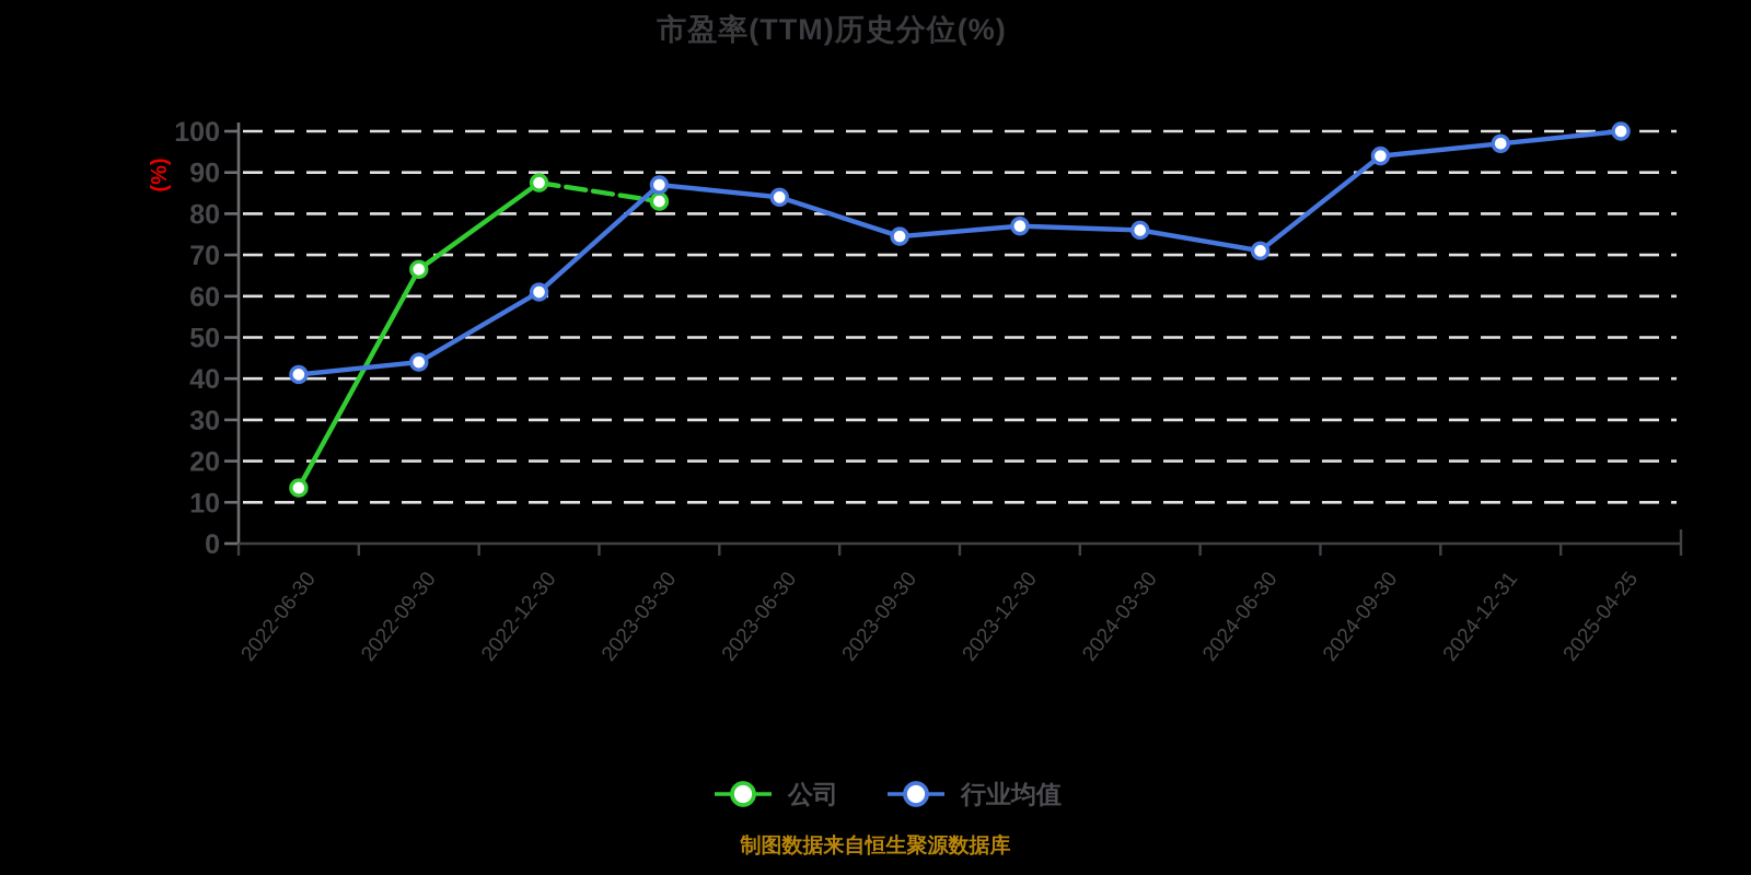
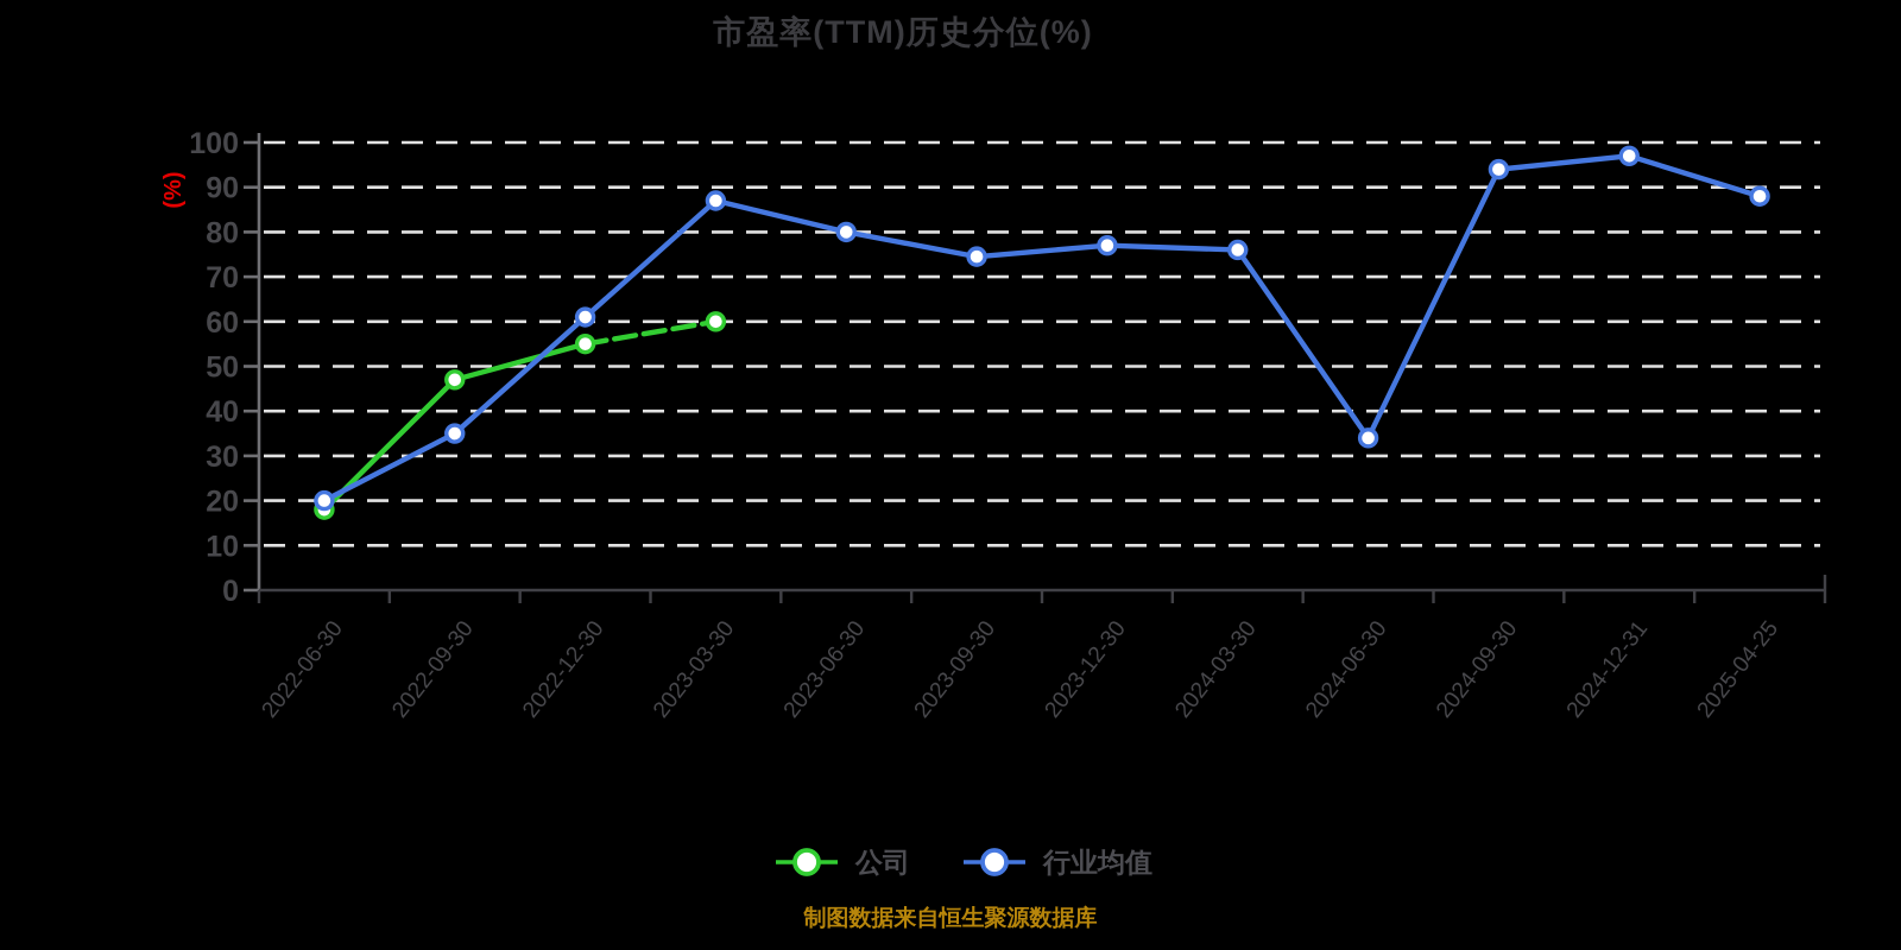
公司/2022-06-30: 14 -> 18
行业均值/2022-06-30: 41 -> 20
公司/2022-09-30: 66 -> 47
行业均值/2022-09-30: 44 -> 35
公司/2022-12-30: 88 -> 55
公司/2023-03-30: 83 -> 60
行业均值/2023-06-30: 84 -> 80
行业均值/2024-06-30: 71 -> 34
行业均值/2025-04-25: 100 -> 88
